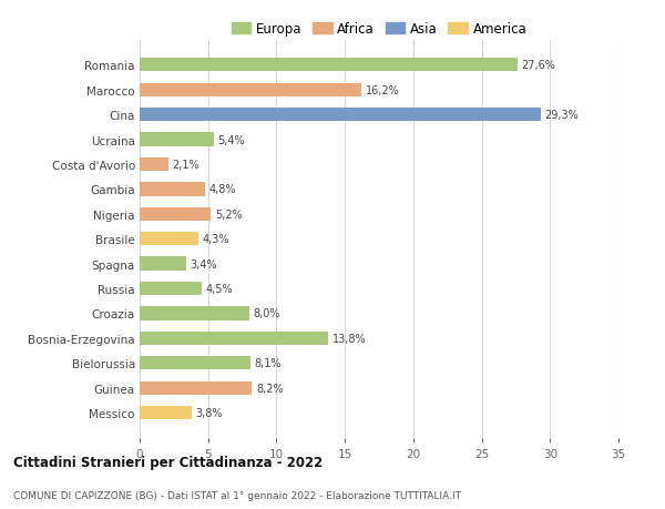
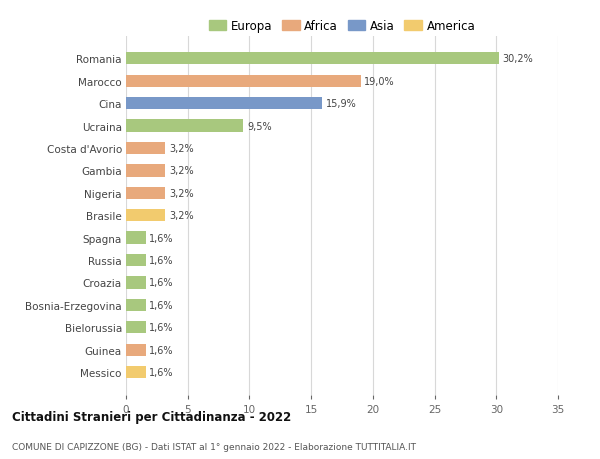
Romania: 27,6% -> 30,2%
Marocco: 16,2% -> 19,0%
Cina: 29,3% -> 15,9%
Ucraina: 5,4% -> 9,5%
Costa d'Avorio: 2,1% -> 3,2%
Gambia: 4,8% -> 3,2%
Nigeria: 5,2% -> 3,2%
Brasile: 4,3% -> 3,2%
Spagna: 3,4% -> 1,6%
Russia: 4,5% -> 1,6%
Croazia: 8,0% -> 1,6%
Bosnia-Erzegovina: 13,8% -> 1,6%
Bielorussia: 8,1% -> 1,6%
Guinea: 8,2% -> 1,6%
Messico: 3,8% -> 1,6%
